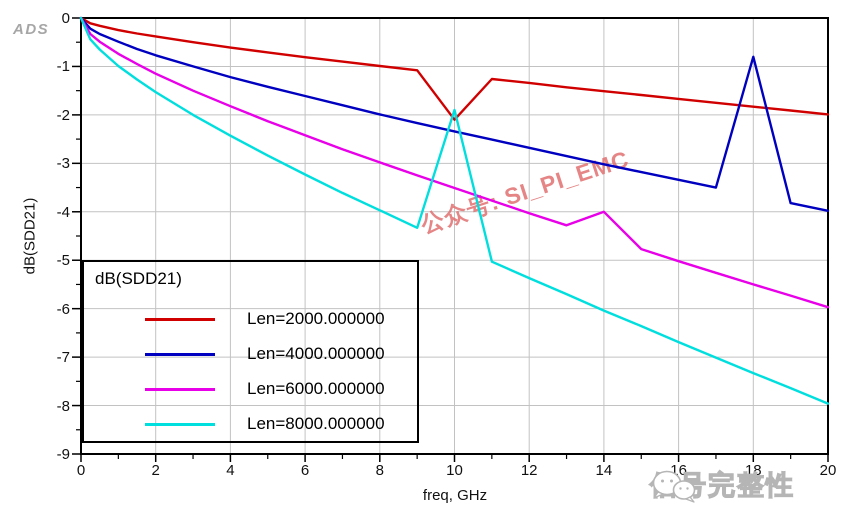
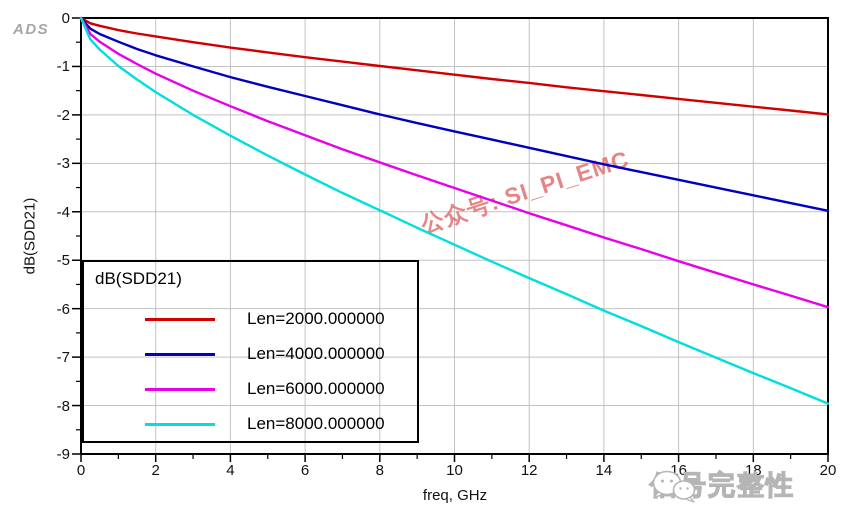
Len=2000.000000/10: -2.1 -> -1.2
Len=8000.000000/10: -1.9 -> -4.7
Len=6000.000000/14: -4.0 -> -4.5
Len=4000.000000/18: -0.8 -> -3.7
